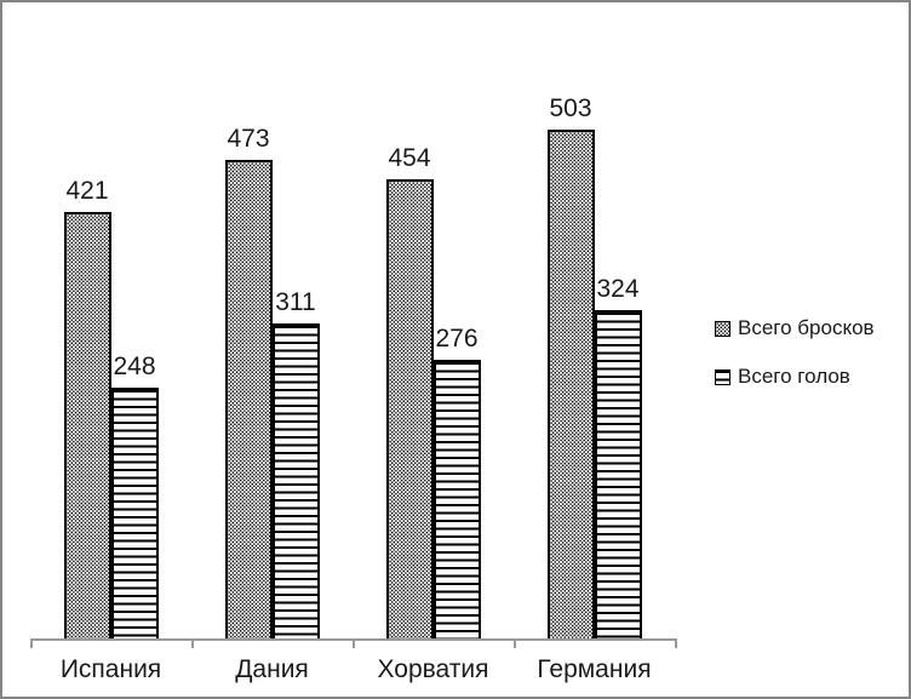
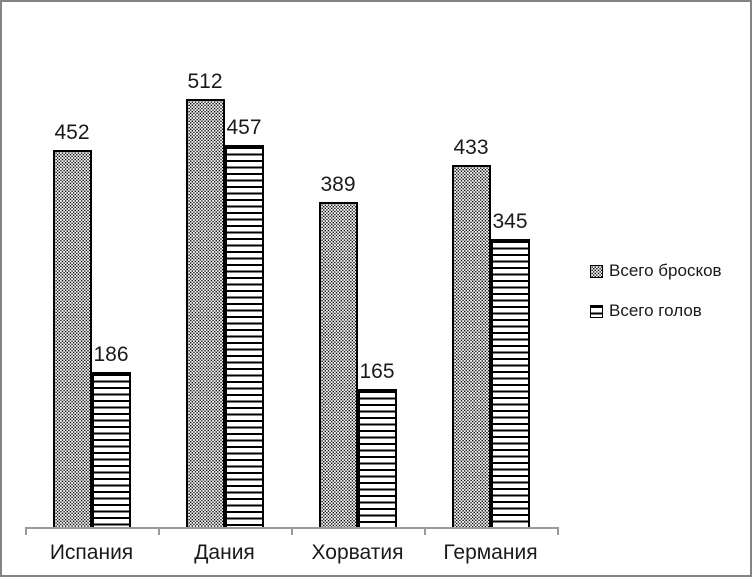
Всего бросков/Испания: 421 -> 452
Всего голов/Испания: 248 -> 186
Всего бросков/Дания: 473 -> 512
Всего голов/Дания: 311 -> 457
Всего бросков/Хорватия: 454 -> 389
Всего голов/Хорватия: 276 -> 165
Всего бросков/Германия: 503 -> 433
Всего голов/Германия: 324 -> 345
